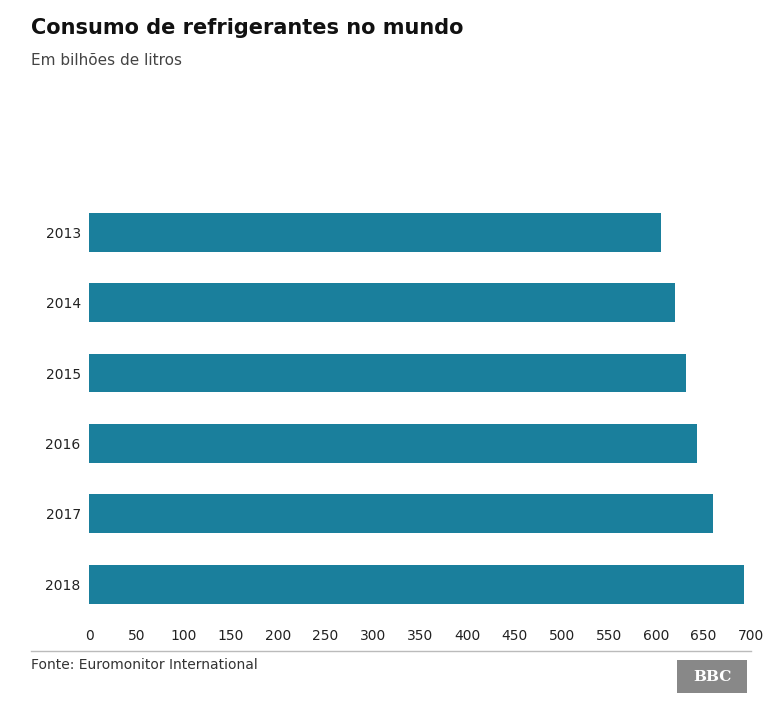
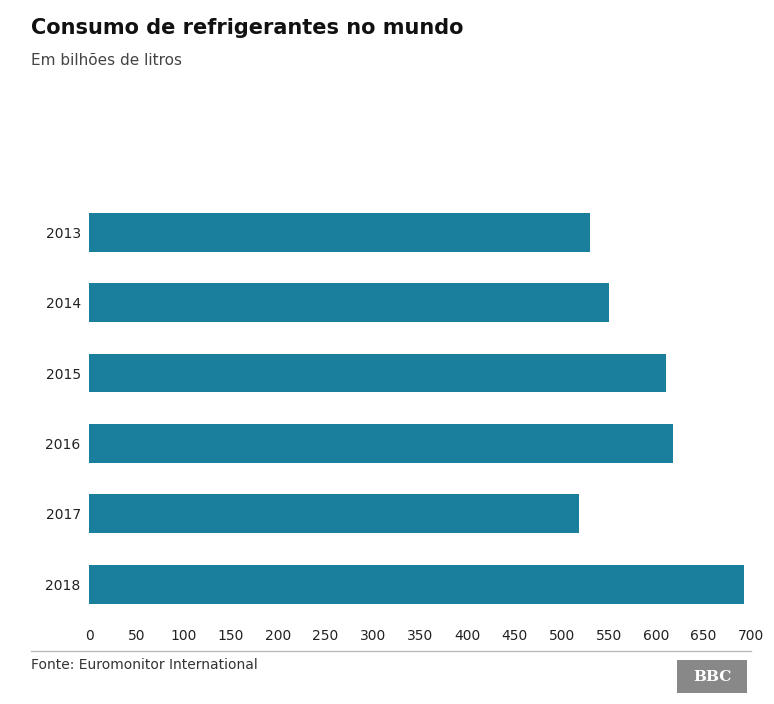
2013: 605 -> 530
2014: 620 -> 550
2015: 632 -> 610
2016: 643 -> 618
2017: 660 -> 518
